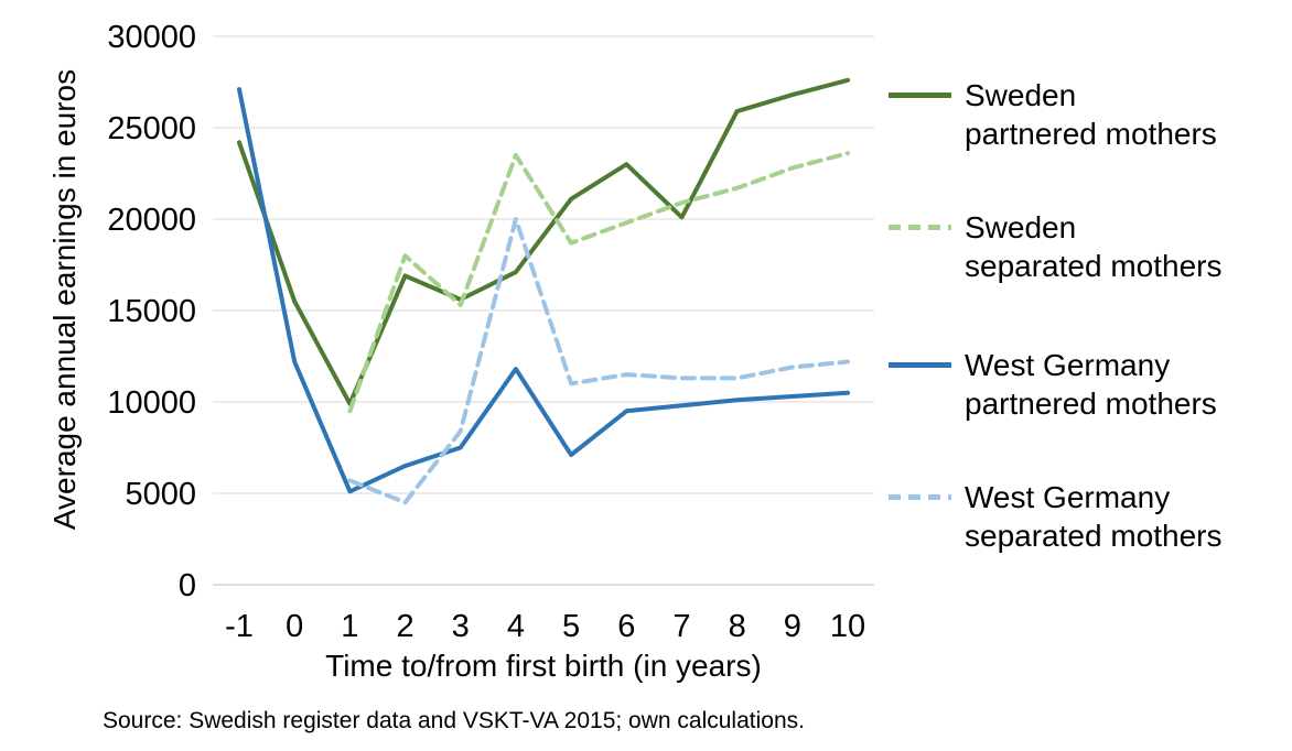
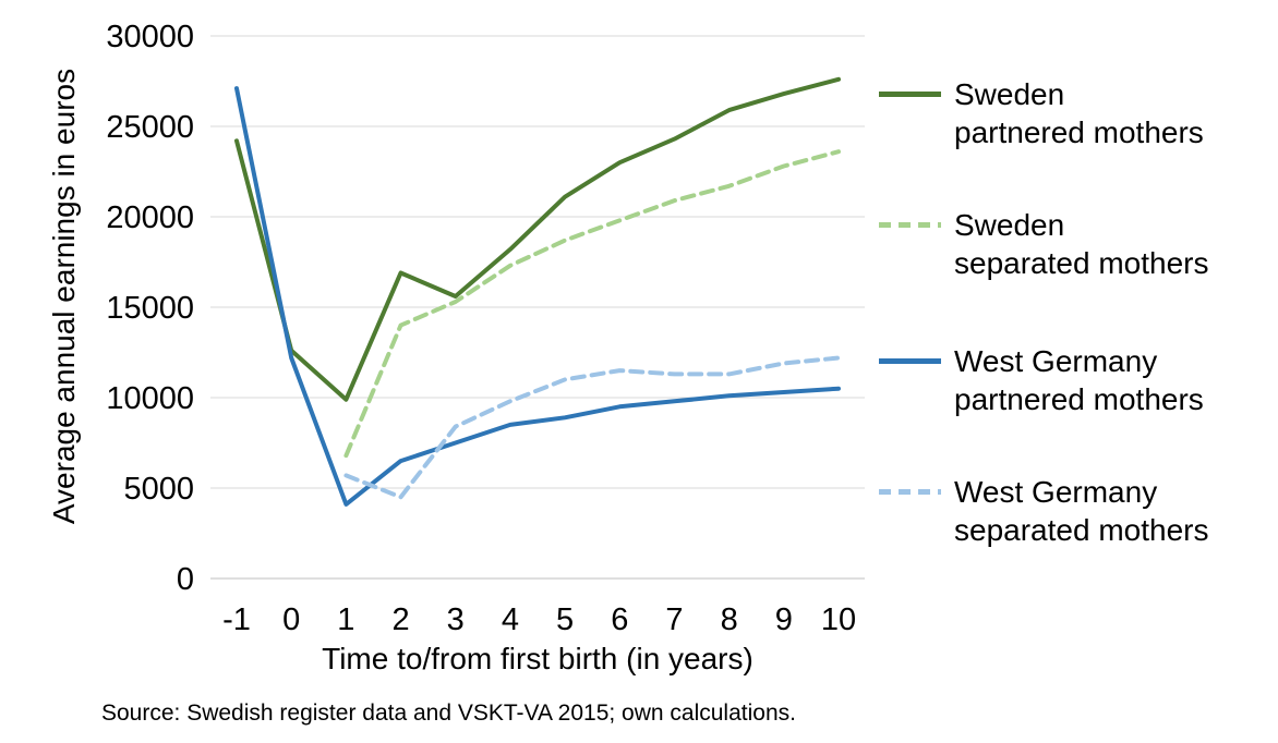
Sweden partnered mothers/0: 15500 -> 12600
Sweden separated mothers/1: 9500 -> 6800
West Germany partnered mothers/1: 5100 -> 4100
Sweden separated mothers/2: 18000 -> 14000
Sweden partnered mothers/4: 17100 -> 18200
Sweden separated mothers/4: 23500 -> 17300
West Germany partnered mothers/4: 11800 -> 8500
West Germany separated mothers/4: 20000 -> 9800
West Germany partnered mothers/5: 7100 -> 8900
Sweden partnered mothers/7: 20100 -> 24300
